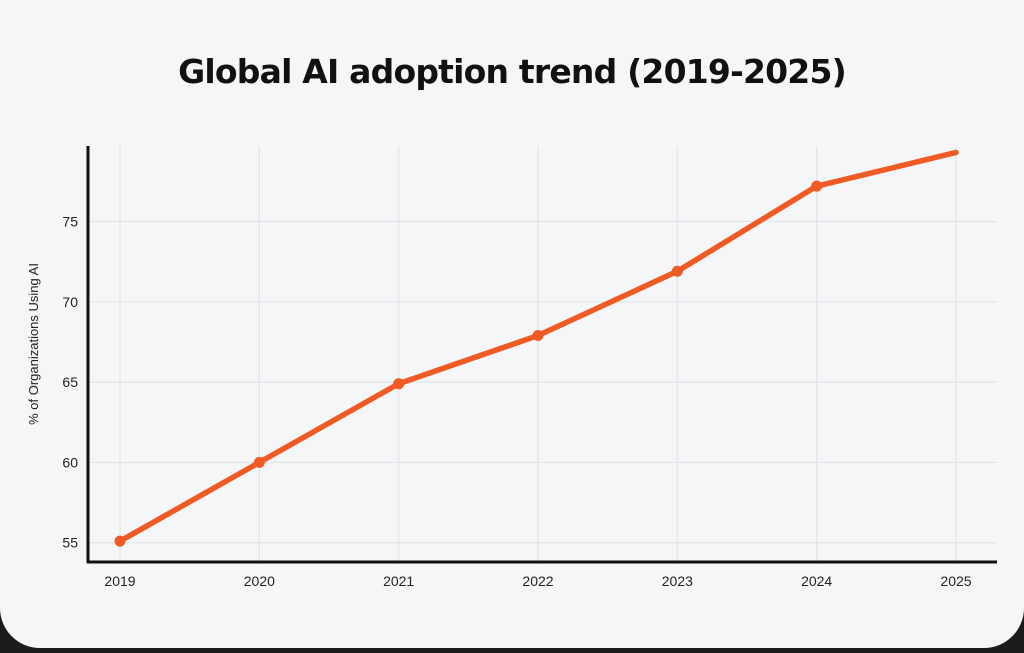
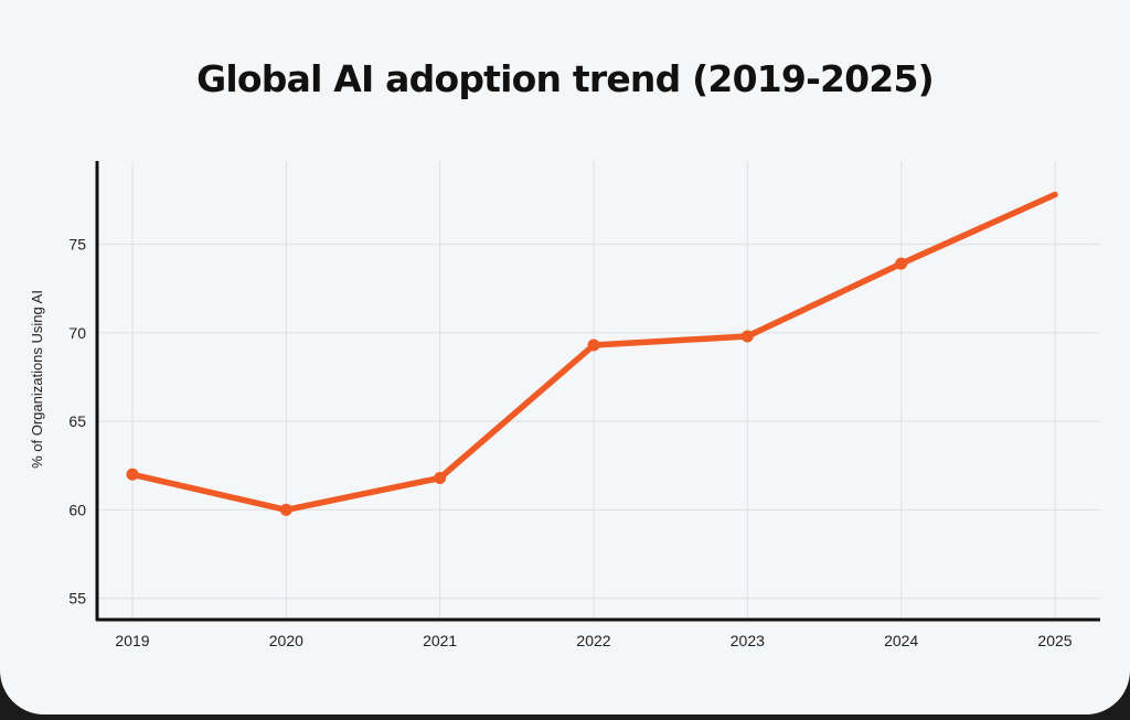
2019: 55.1 -> 62.0
2021: 64.9 -> 61.8
2022: 67.9 -> 69.3
2023: 71.9 -> 69.8
2024: 77.2 -> 73.9
2025: 79.3 -> 77.8
